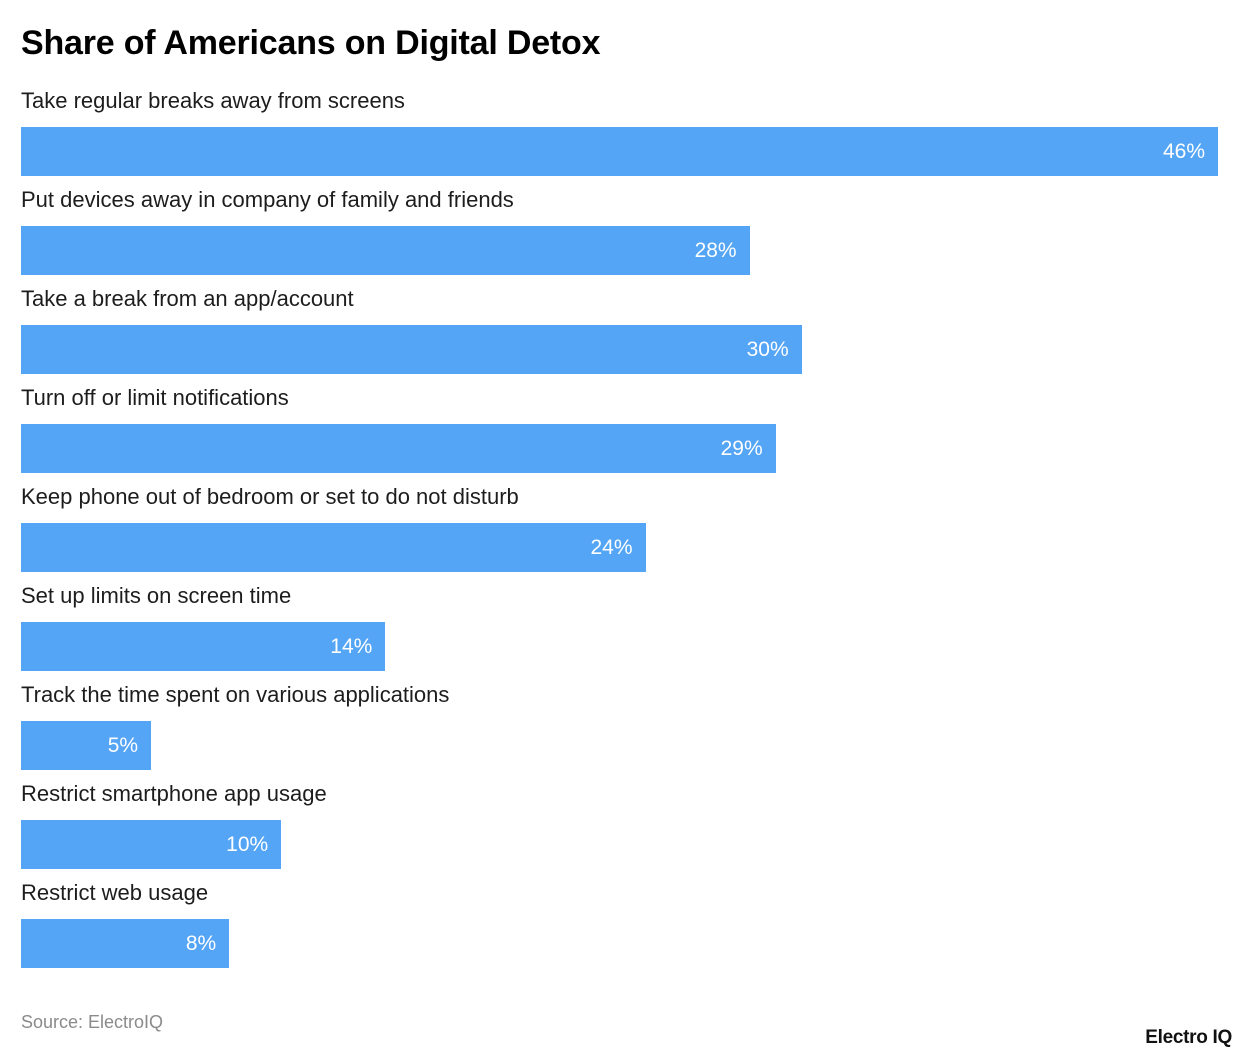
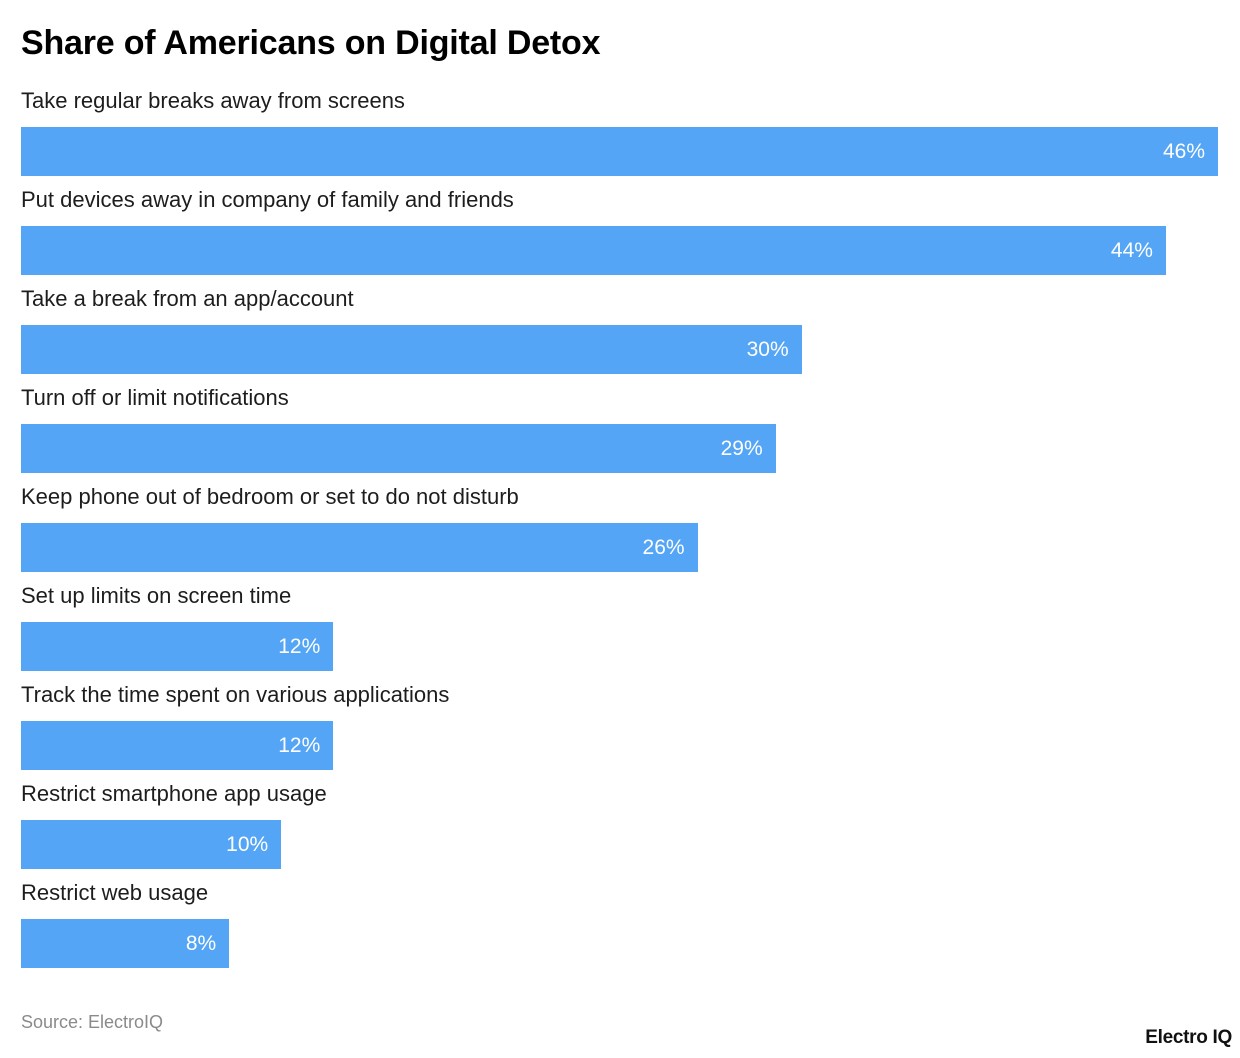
Put devices away in company of family and friends: 28% -> 44%
Keep phone out of bedroom or set to do not disturb: 24% -> 26%
Set up limits on screen time: 14% -> 12%
Track the time spent on various applications: 5% -> 12%
